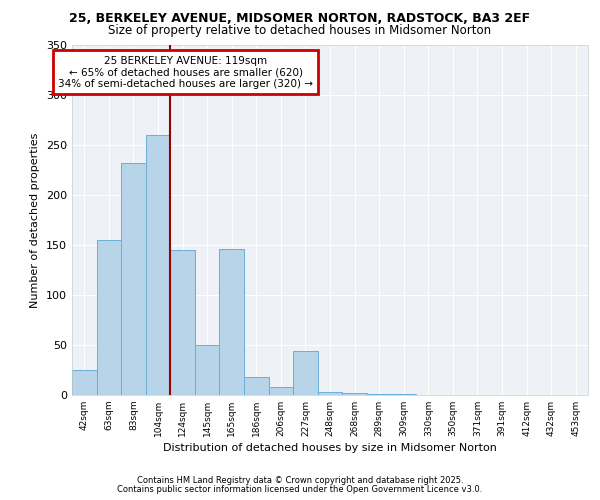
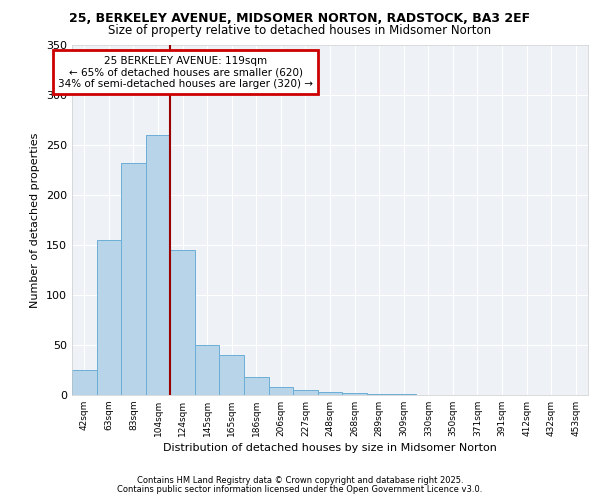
165sqm: 146 -> 40
227sqm: 44 -> 5
